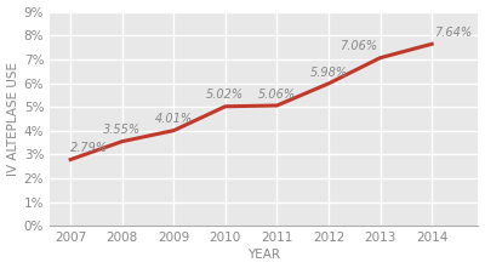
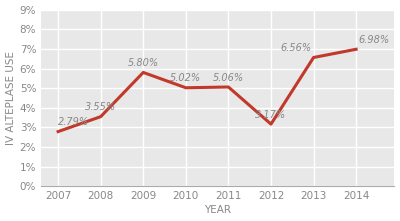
2009: 4.01% -> 5.80%
2012: 5.98% -> 3.17%
2013: 7.06% -> 6.56%
2014: 7.64% -> 6.98%
